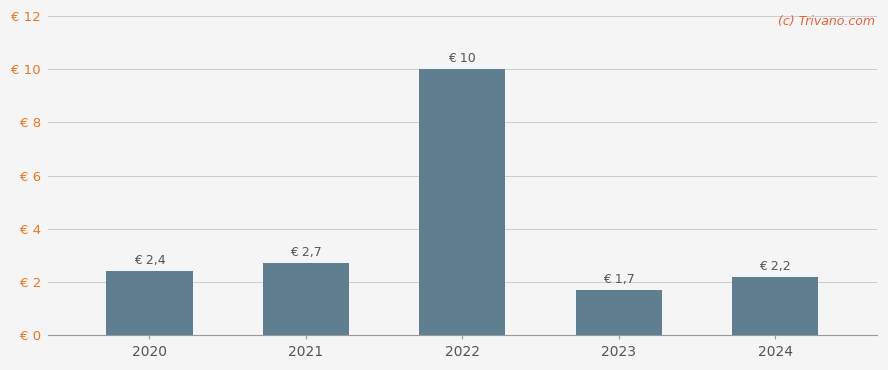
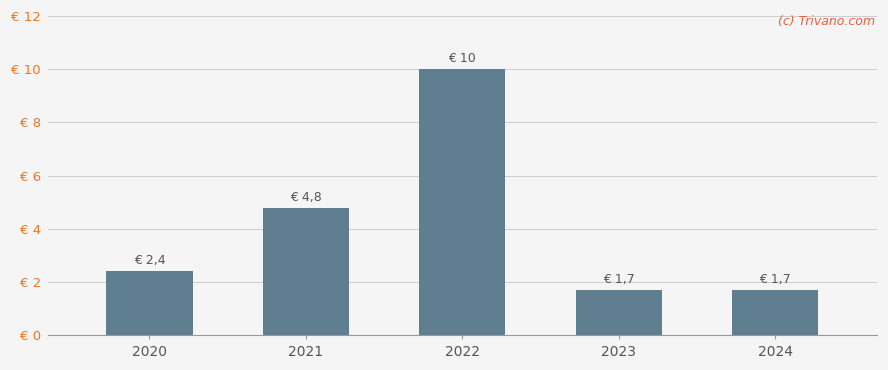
2021: 2,7 -> 4,8
2024: 2,2 -> 1,7
